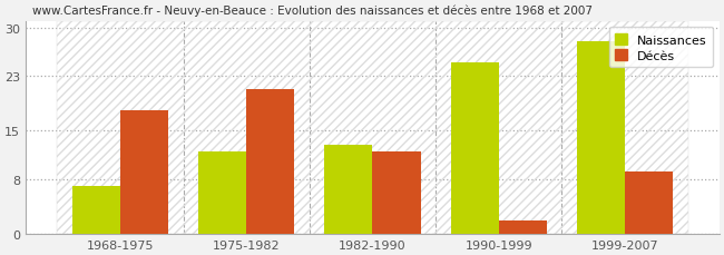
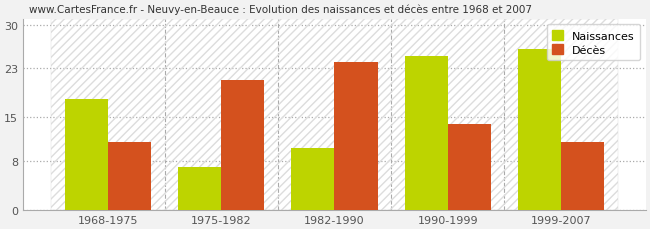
Naissances/1968-1975: 7 -> 18
Décès/1968-1975: 18 -> 11
Naissances/1975-1982: 12 -> 7
Naissances/1982-1990: 13 -> 10
Décès/1982-1990: 12 -> 24
Décès/1990-1999: 2 -> 14
Naissances/1999-2007: 28 -> 26
Décès/1999-2007: 9 -> 11
